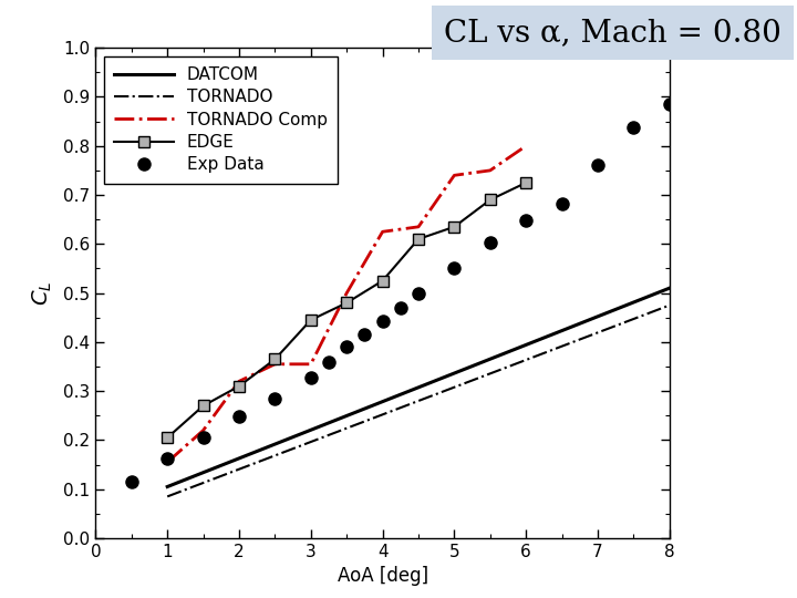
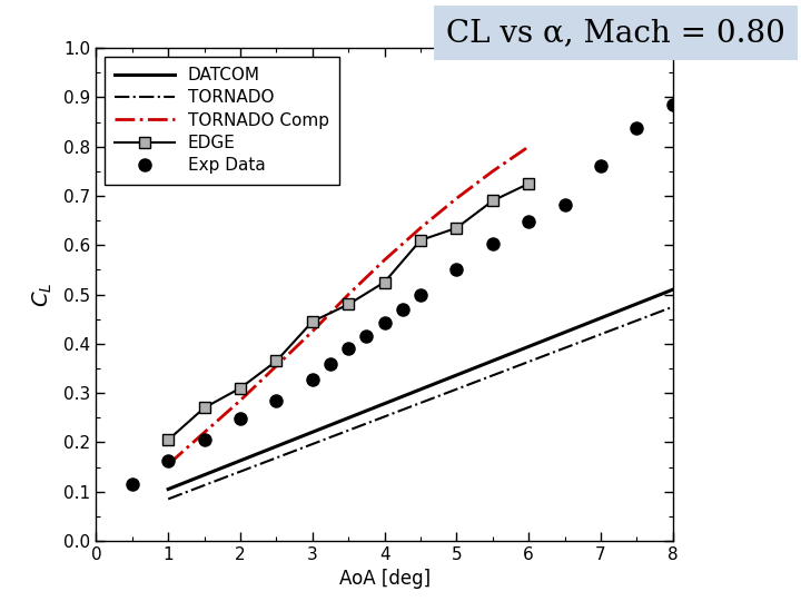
TORNADO Comp/2: 0.320 -> 0.285
TORNADO Comp/3: 0.355 -> 0.425
TORNADO Comp/4: 0.625 -> 0.570
TORNADO Comp/5: 0.740 -> 0.695
